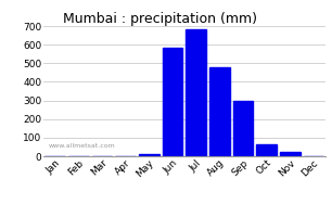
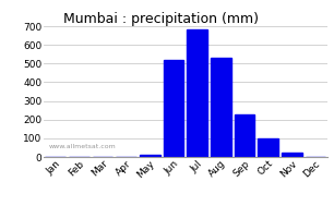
Jun: 580 -> 520
Aug: 480 -> 530
Sep: 300 -> 230
Oct: 60 -> 100
